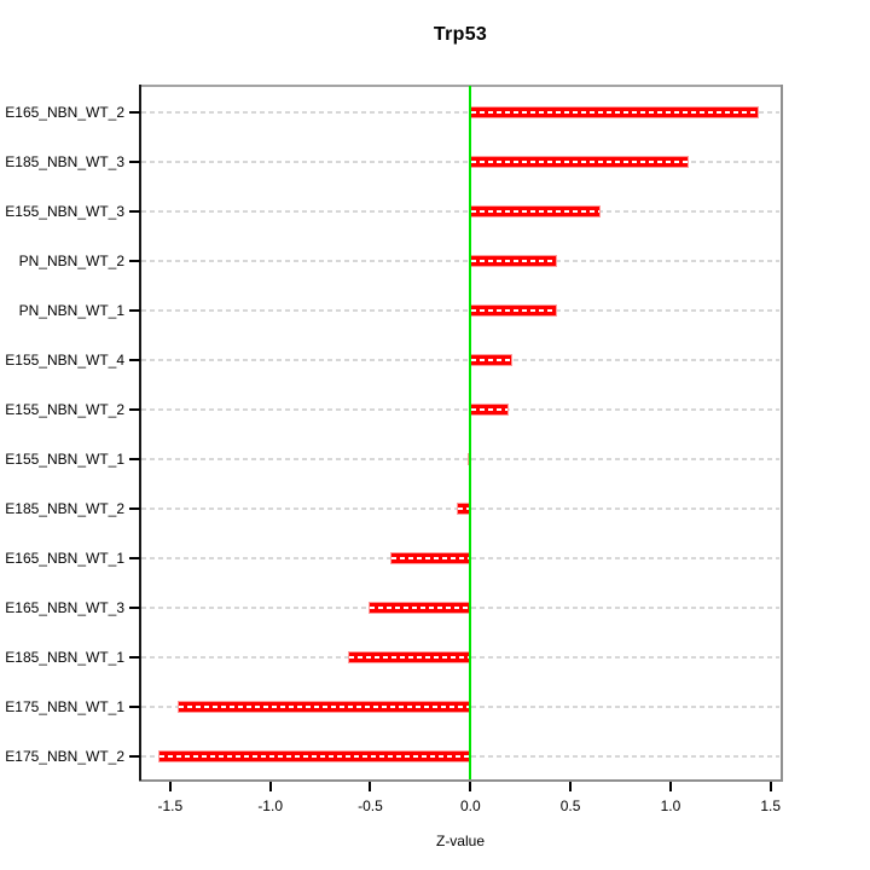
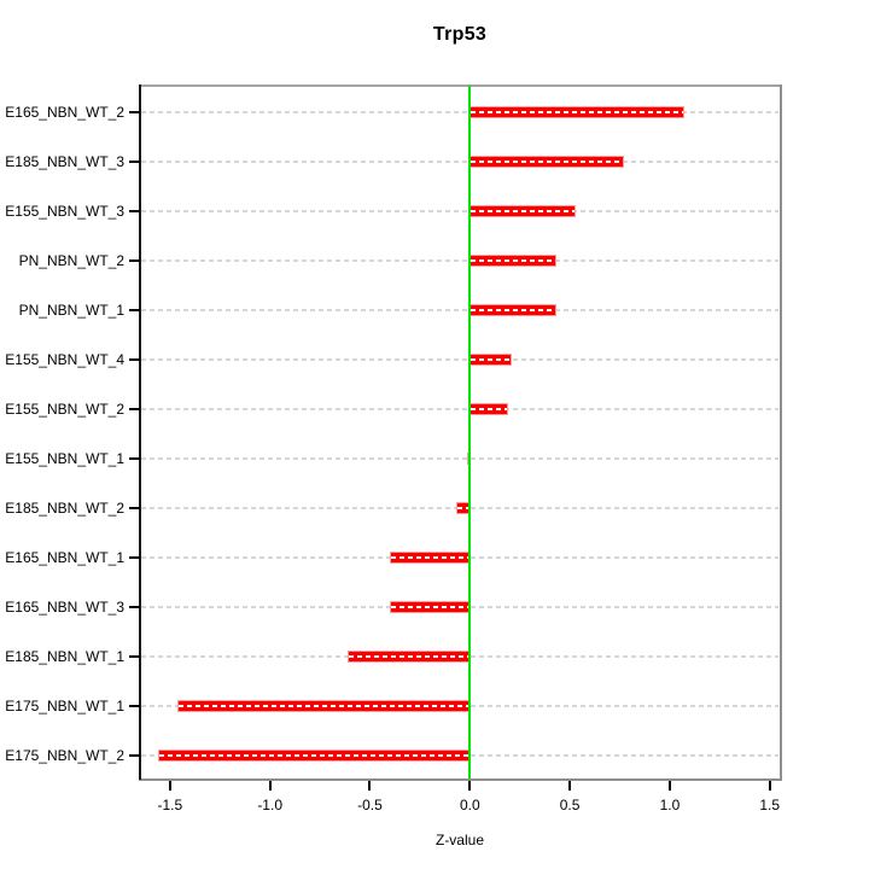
E165_NBN_WT_2: 1.44 -> 1.07
E185_NBN_WT_3: 1.09 -> 0.77
E155_NBN_WT_3: 0.65 -> 0.53
E165_NBN_WT_3: -0.51 -> -0.40
